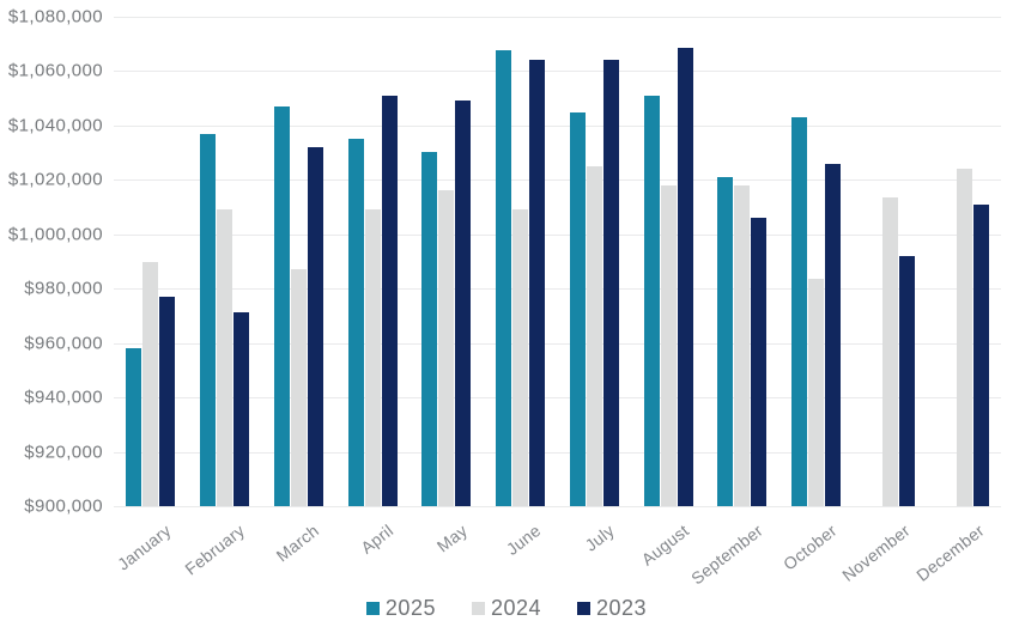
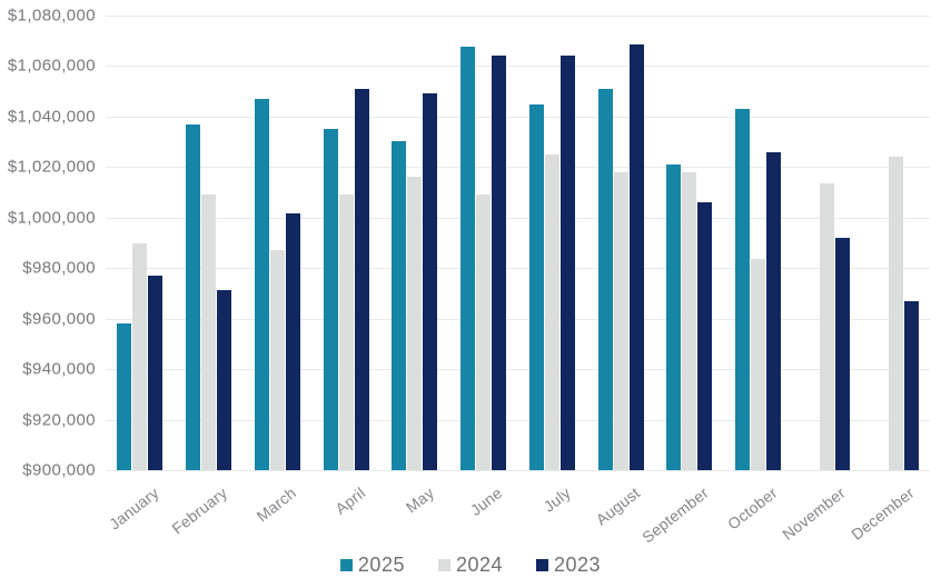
2023/March: $1032000 -> $1002000
2023/December: $1011000 -> $967000
